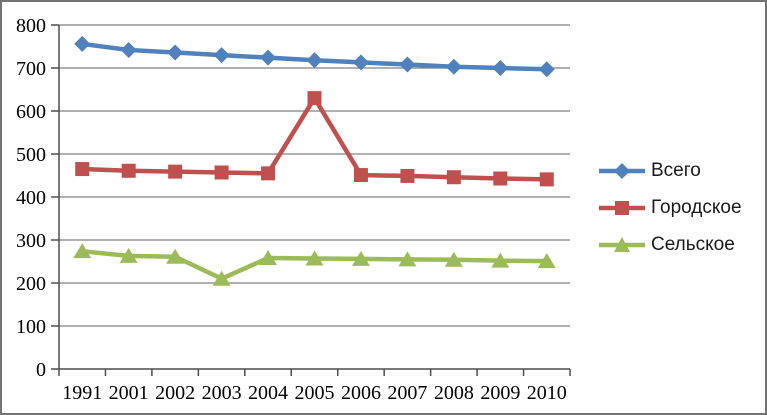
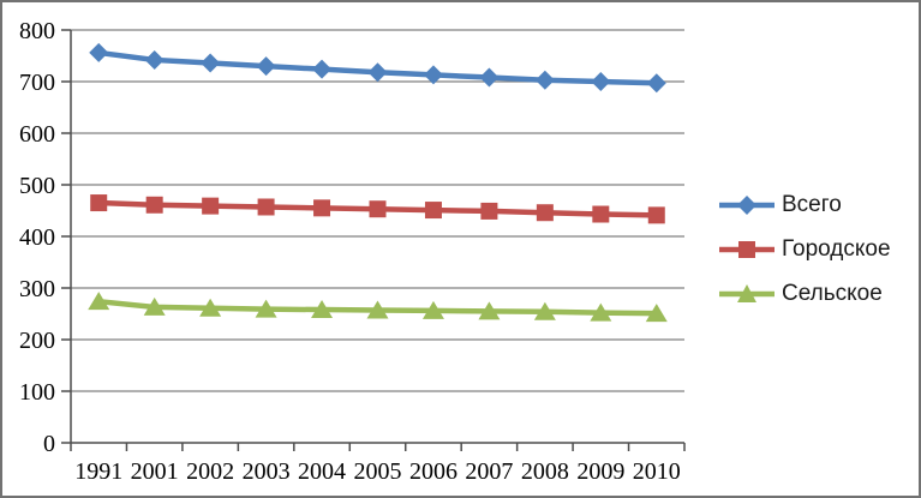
Сельское/2003: 210 -> 260
Городское/2005: 630 -> 450
